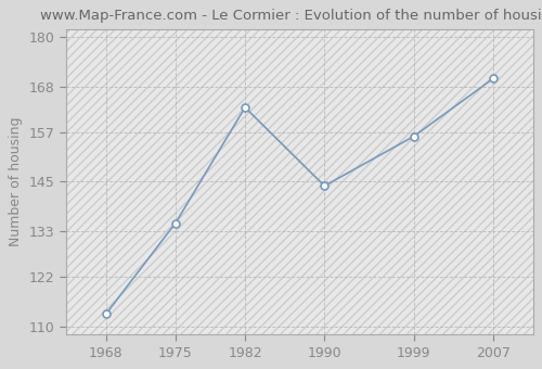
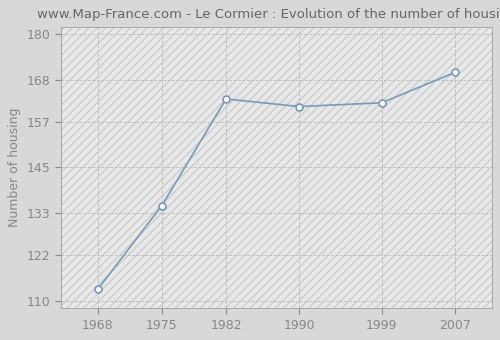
1990: 144 -> 161
1999: 156 -> 162
